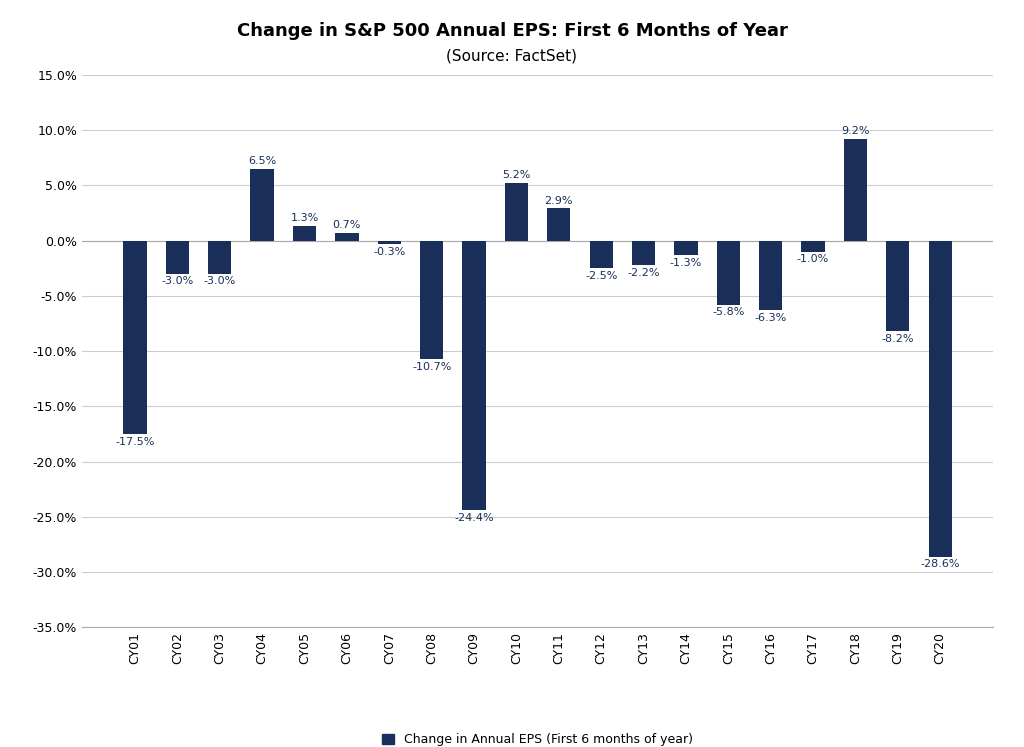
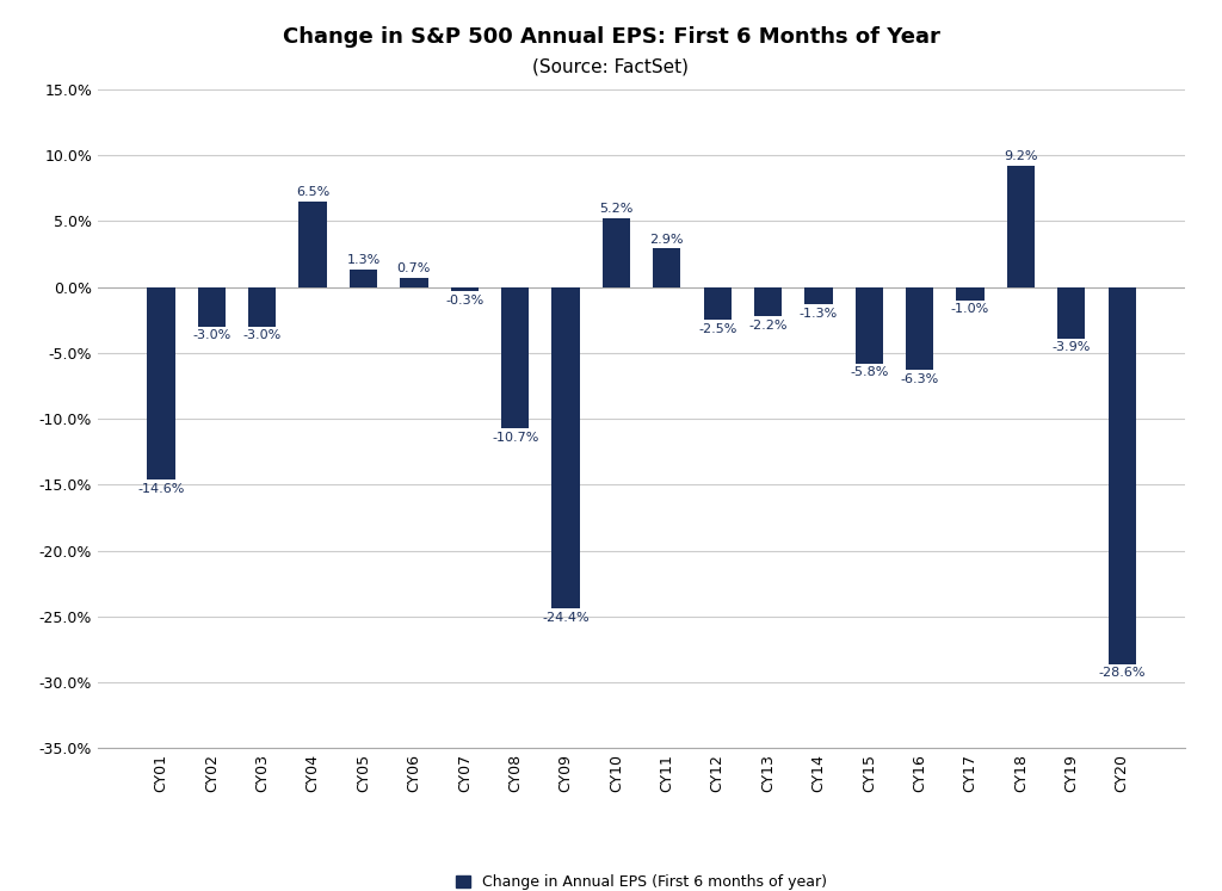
CY01: -17.5% -> -14.6%
CY19: -8.2% -> -3.9%
